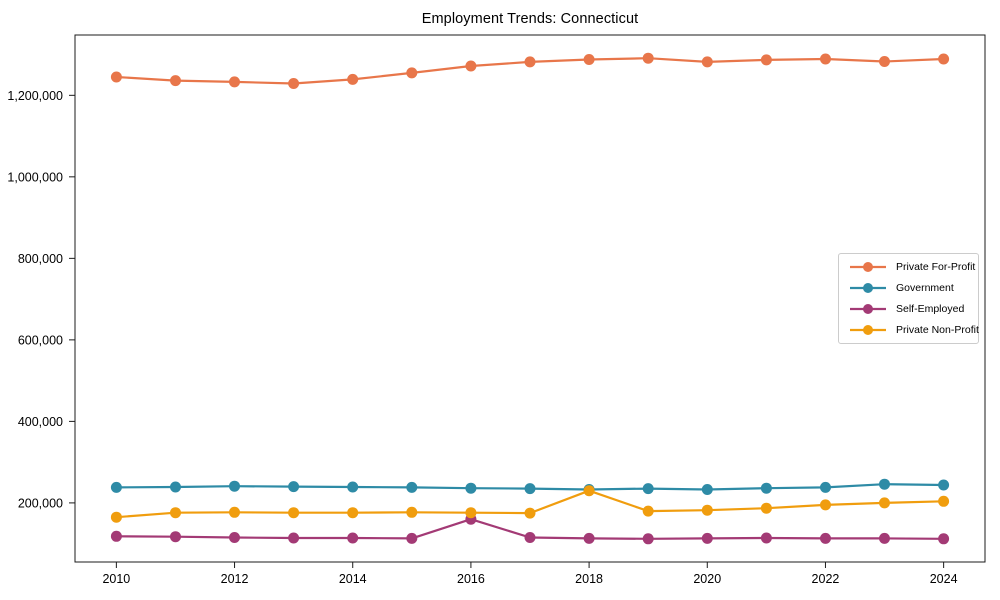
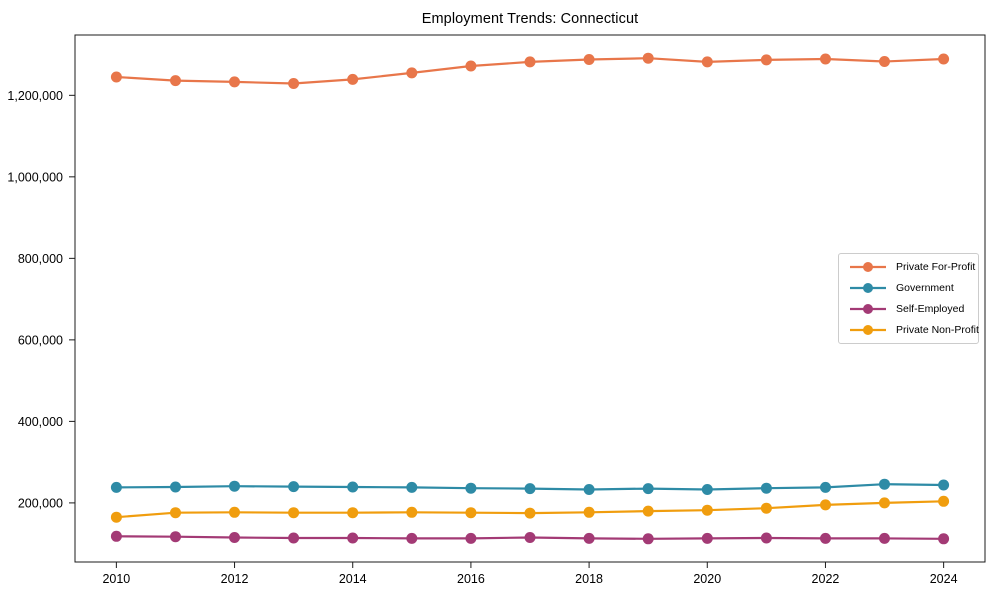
Self-Employed/2016: 160000 -> 110000
Private Non-Profit/2018: 230000 -> 180000
